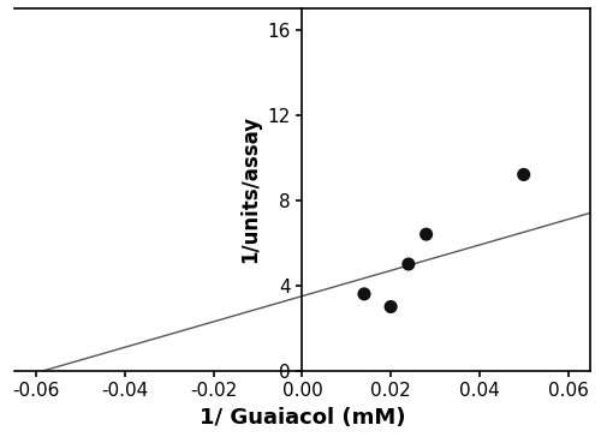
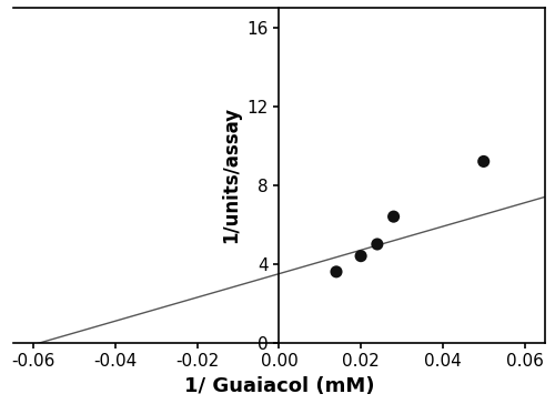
0.02: 3.0 -> 4.4
